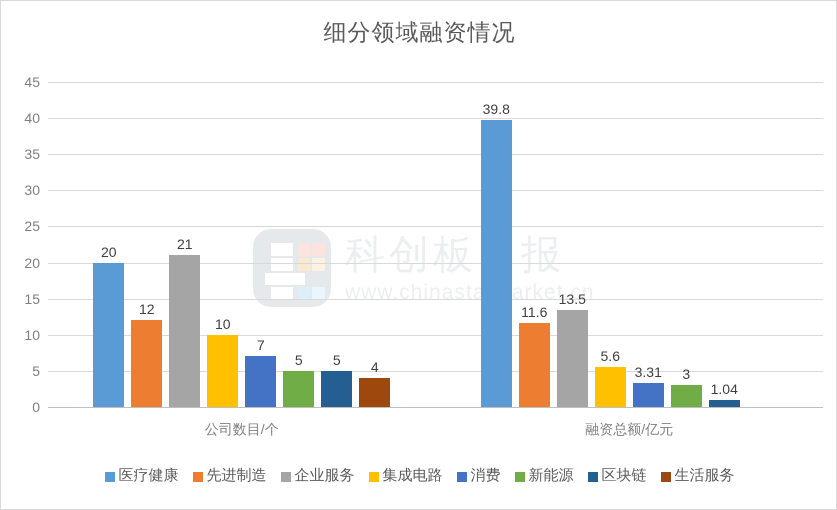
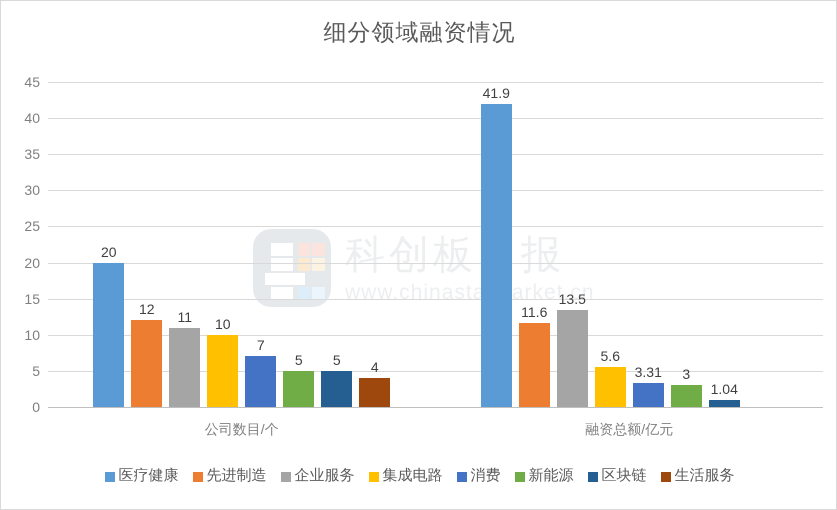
企业服务/公司数目/个: 21 -> 11
医疗健康/融资总额/亿元: 39.8 -> 41.9
